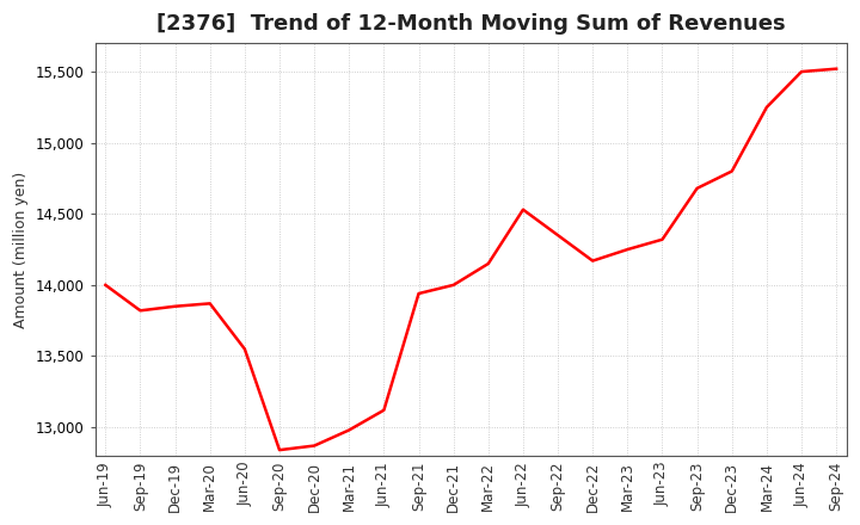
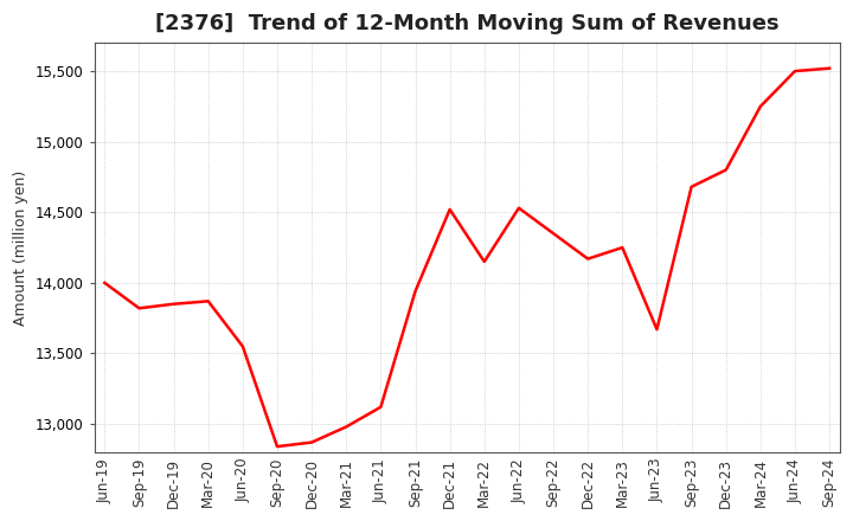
Dec-21: 14,000 -> 14,520
Jun-23: 14,320 -> 13,670
